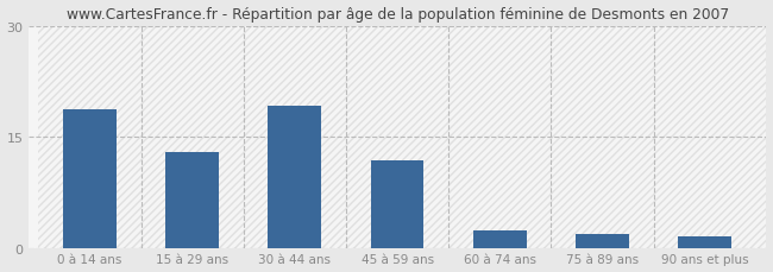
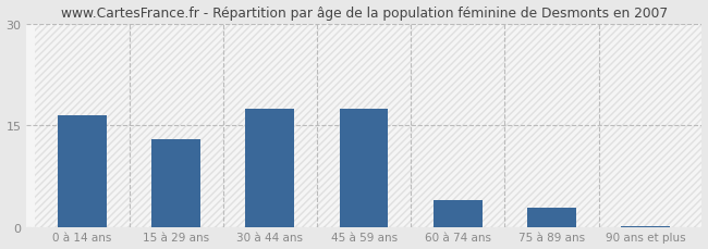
0 à 14 ans: 18.8 -> 16.5
30 à 44 ans: 19.2 -> 17.5
45 à 59 ans: 11.8 -> 17.5
60 à 74 ans: 2.4 -> 4.0
75 à 89 ans: 2.0 -> 3.0
90 ans et plus: 1.6 -> 0.2
